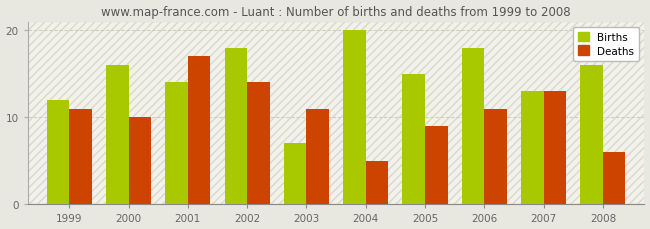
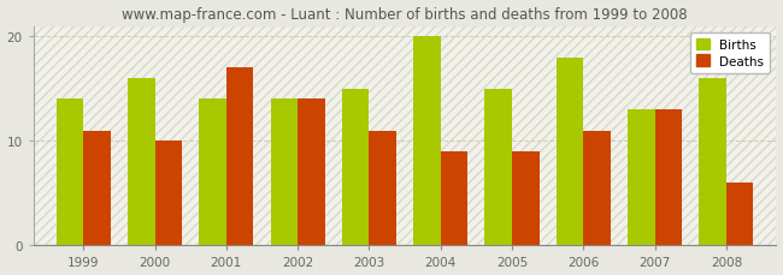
Births/1999: 12 -> 14
Births/2002: 18 -> 14
Births/2003: 7 -> 15
Deaths/2004: 5 -> 9
